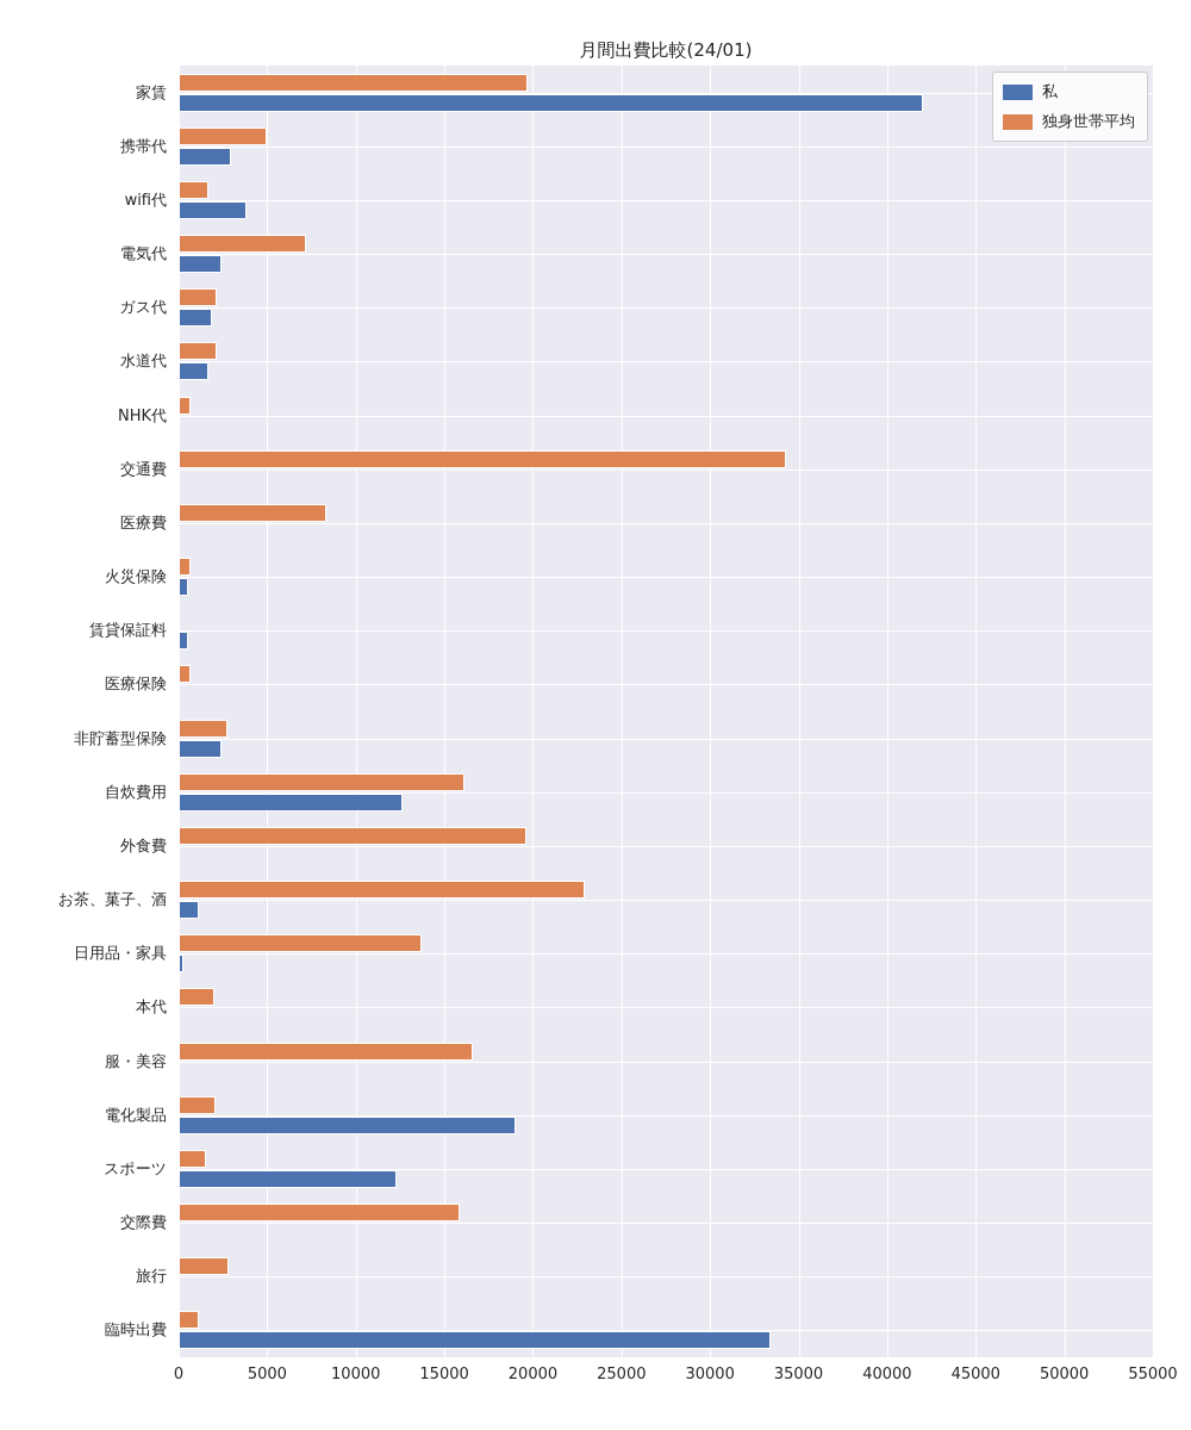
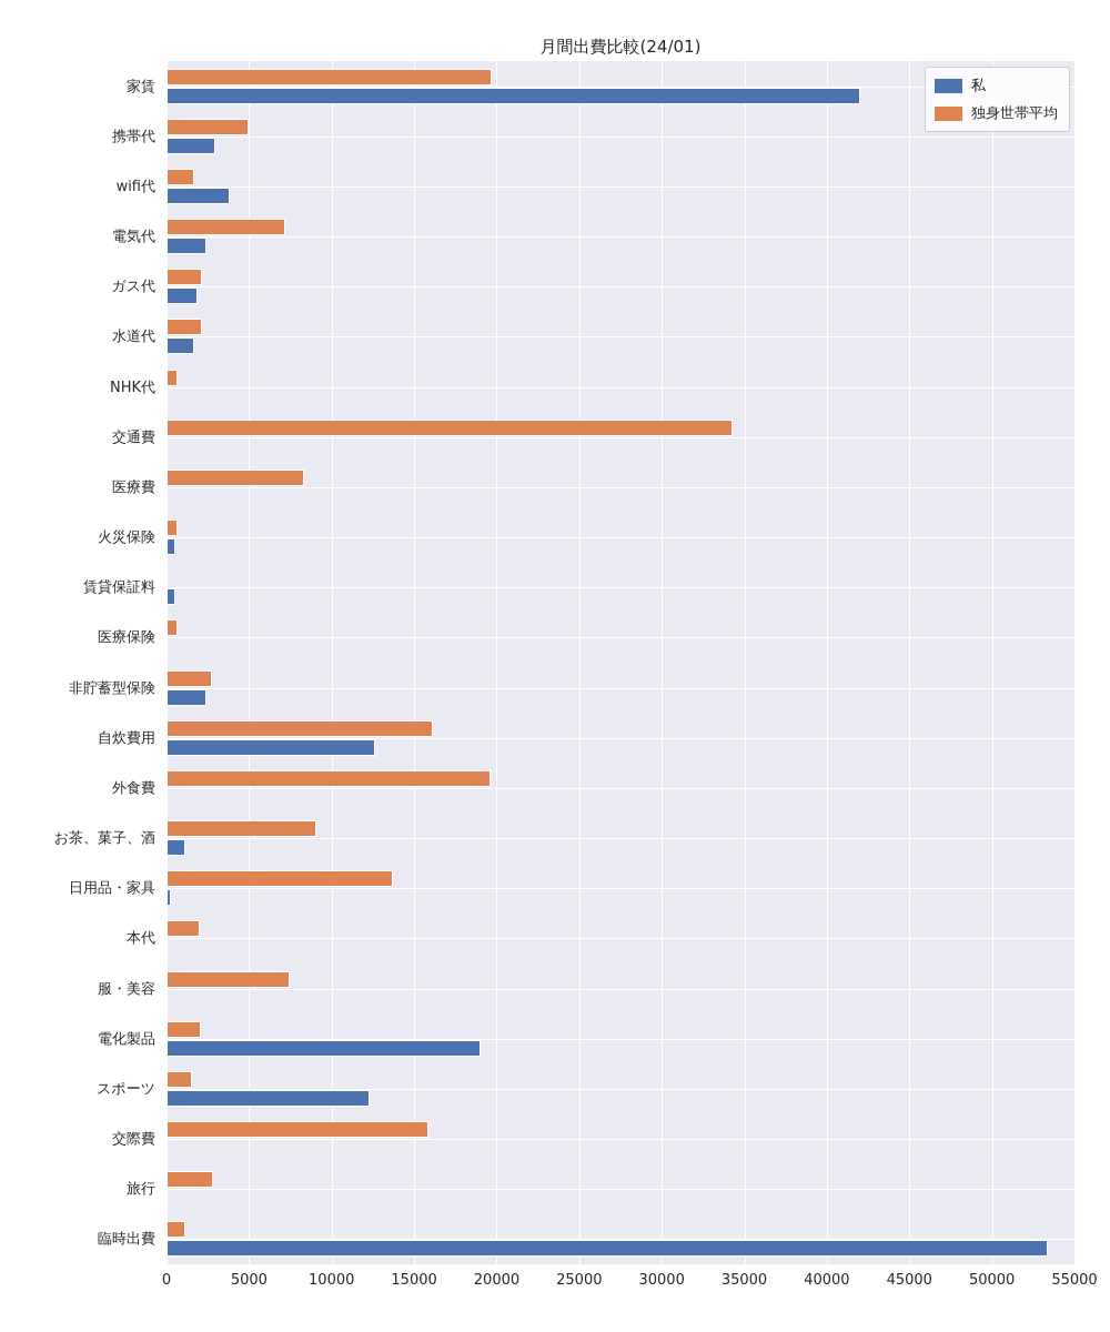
独身世帯平均/お茶、菓子、酒: 22900 -> 9000
独身世帯平均/服・美容: 16600 -> 7400
私/臨時出費: 33400 -> 53400
